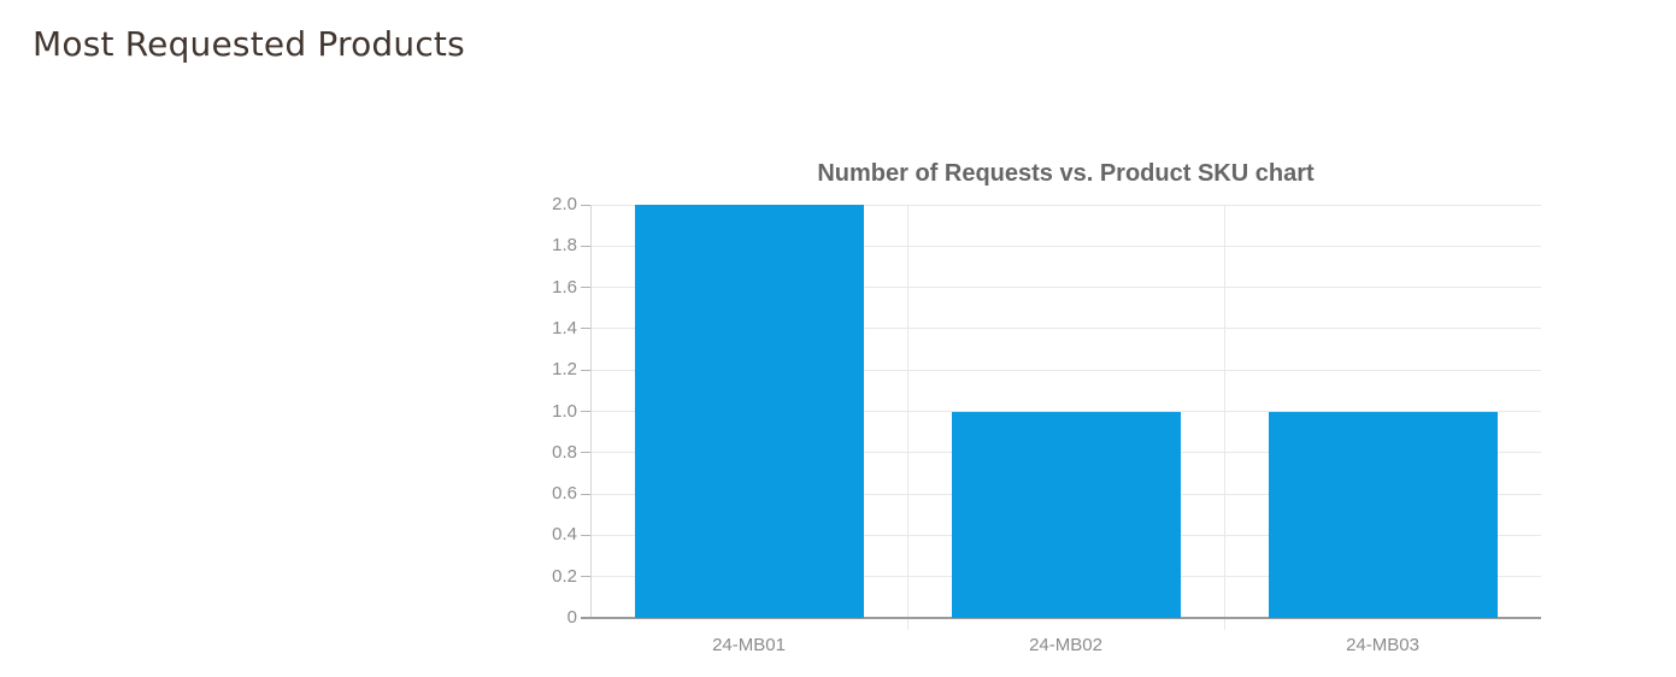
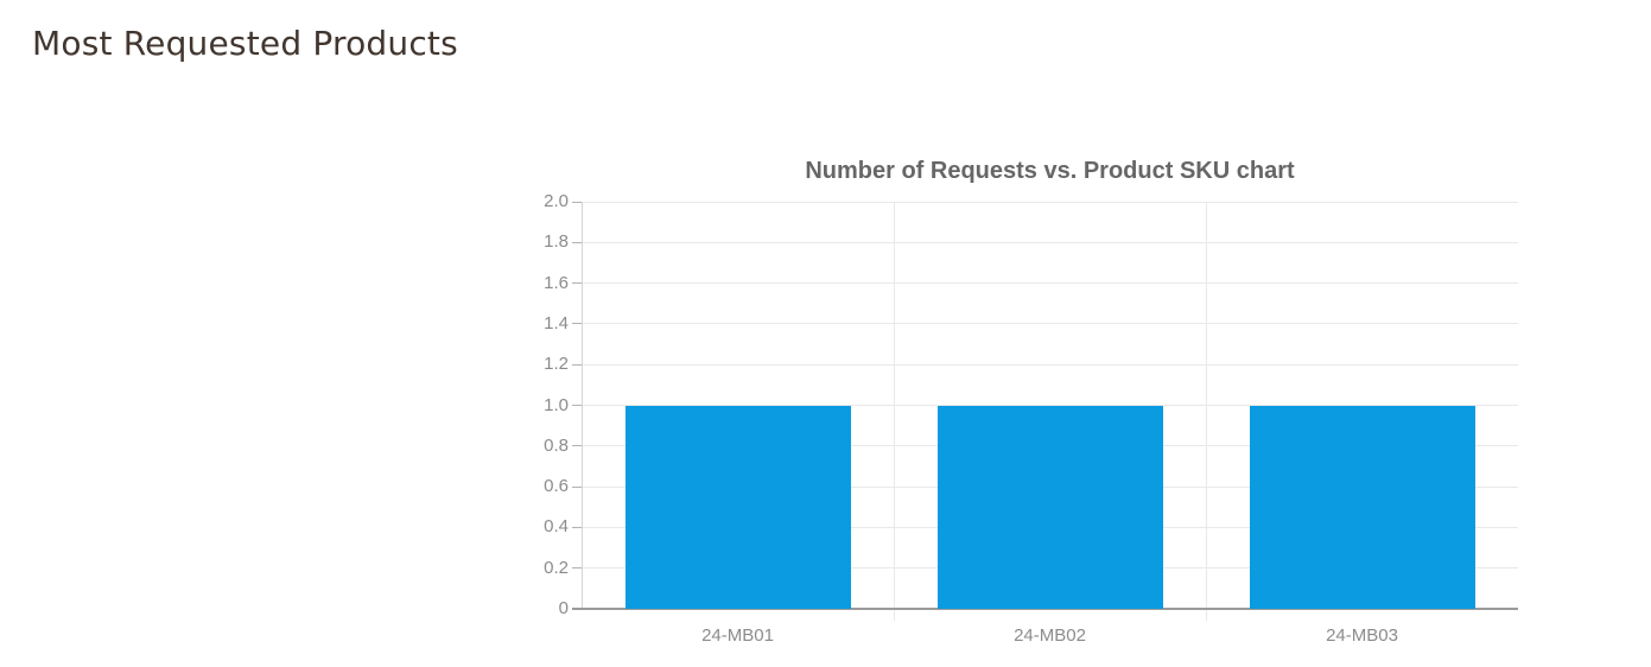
24-MB01: 2 -> 1
